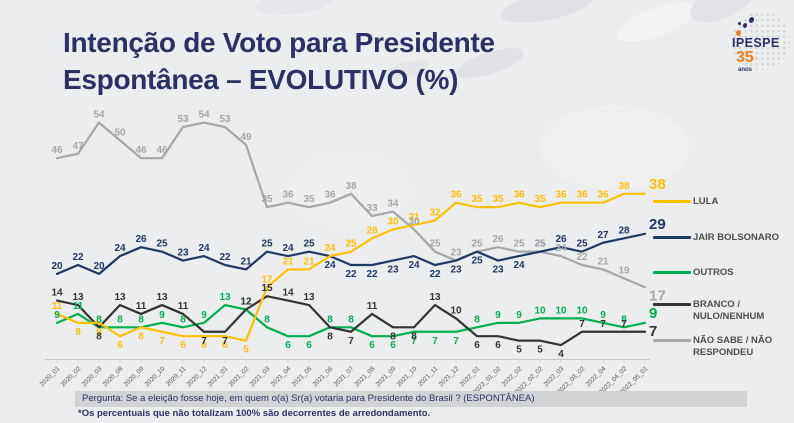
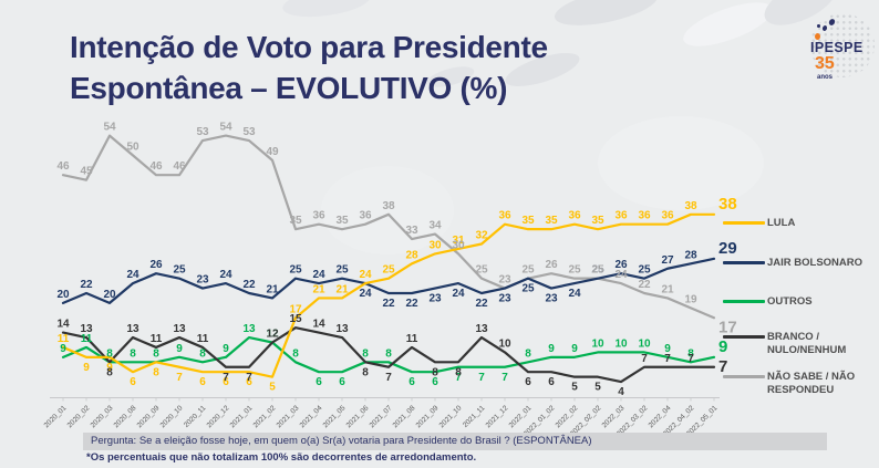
NÃO SABE / NÃO RESPONDEU/2020_02: 47 -> 45
